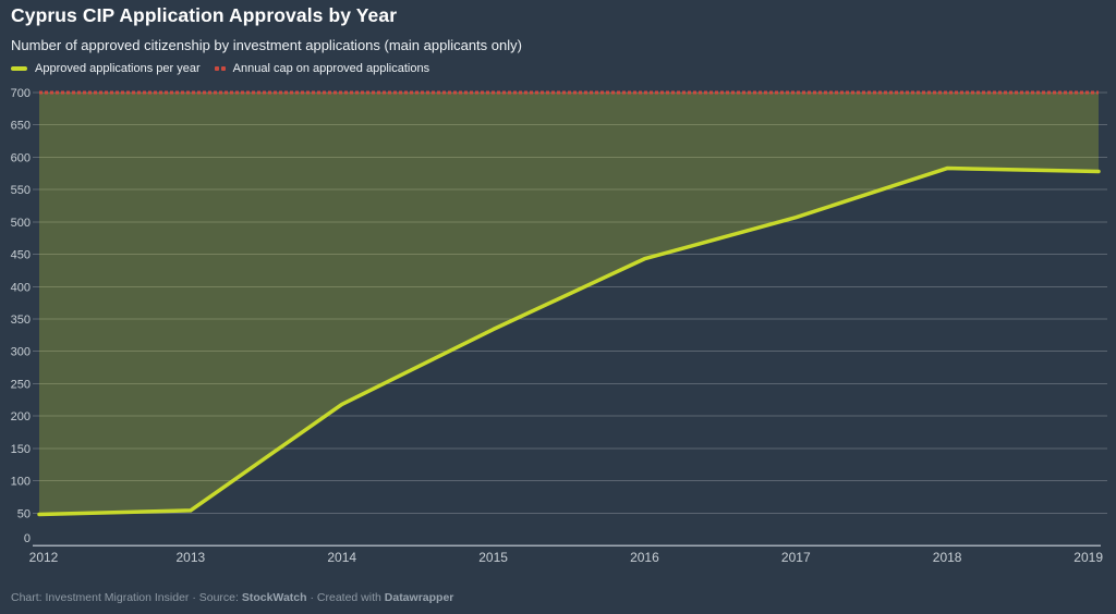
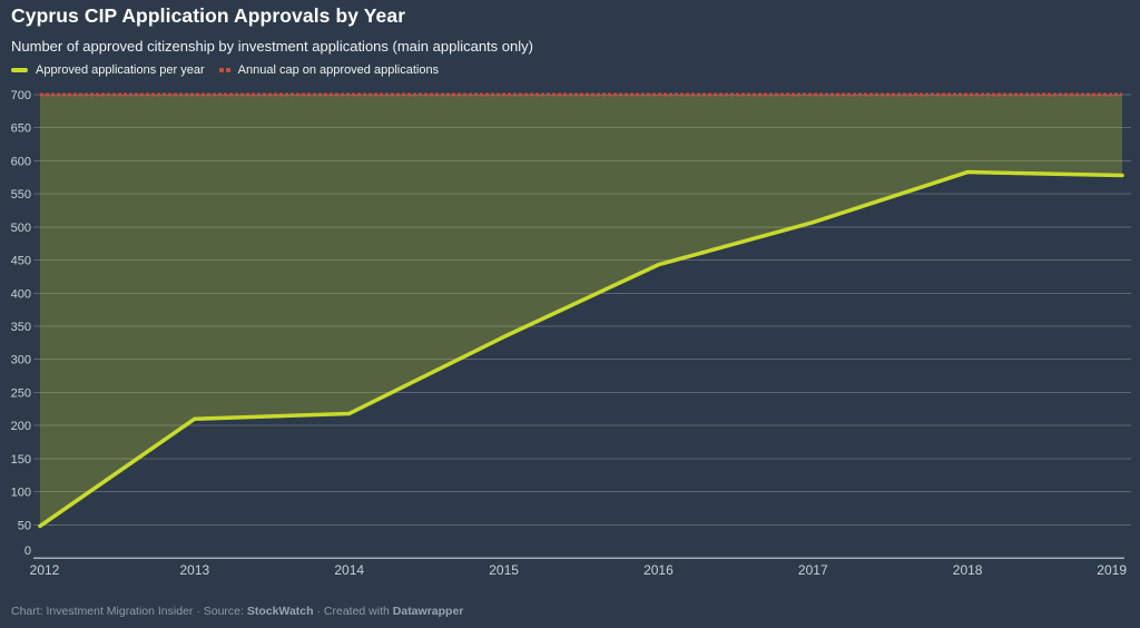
Approved applications per year/2013: 50 -> 210
